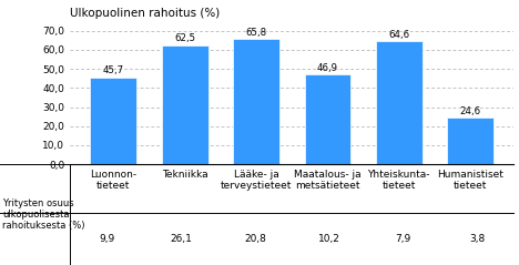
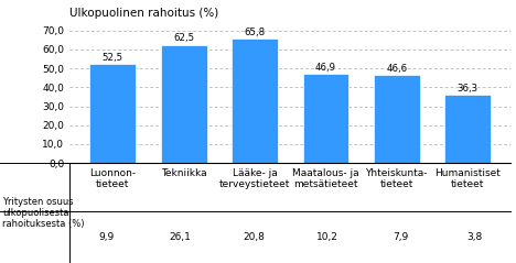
Luonnon- tieteet: 45,7 -> 52,5
Yhteiskunta- tieteet: 64,6 -> 46,6
Humanistiset tieteet: 24,6 -> 36,3
